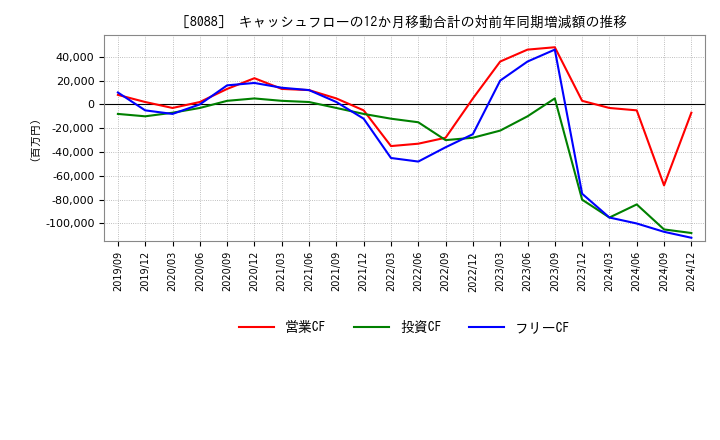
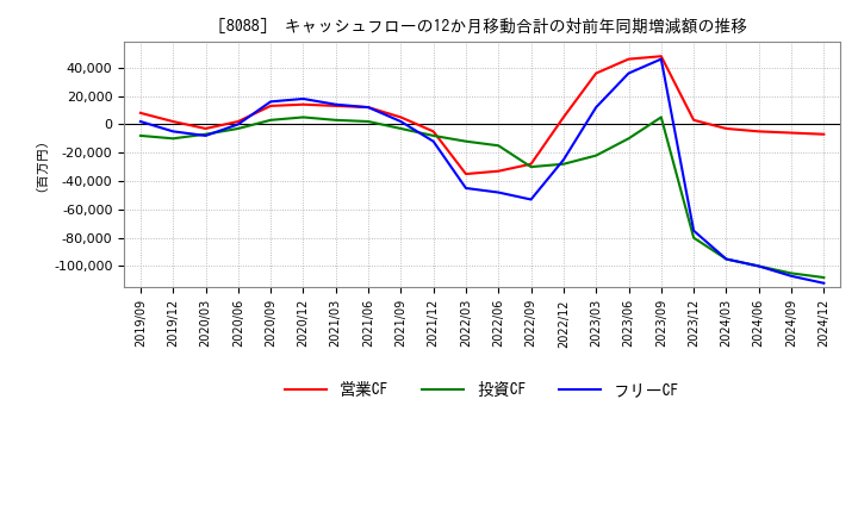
フリーCF/2019/09: 10,000 -> 2,000
営業CF/2020/12: 22,000 -> 14,000
フリーCF/2022/09: -36,000 -> -53,000
フリーCF/2023/03: 20,000 -> 12,000
投資CF/2024/06: -84,000 -> -100,000
営業CF/2024/09: -68,000 -> -6,000
